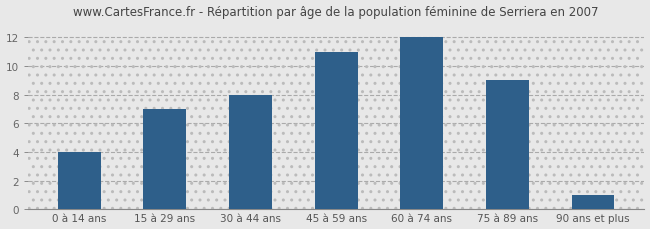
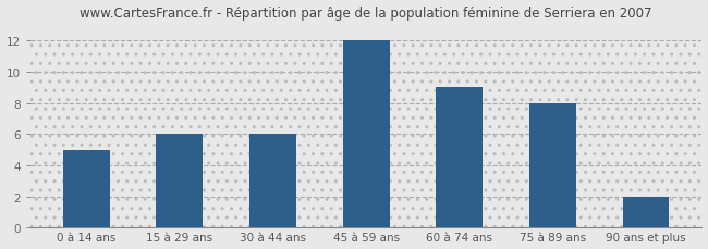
0 à 14 ans: 4 -> 5
15 à 29 ans: 7 -> 6
30 à 44 ans: 8 -> 6
45 à 59 ans: 11 -> 12
60 à 74 ans: 12 -> 9
75 à 89 ans: 9 -> 8
90 ans et plus: 1 -> 2
